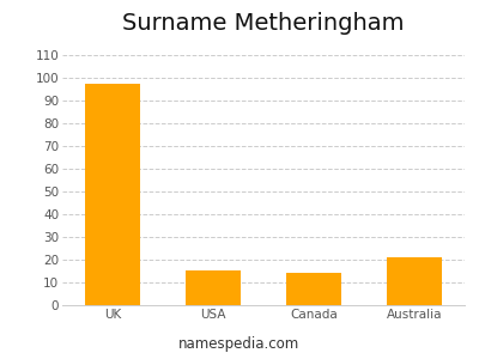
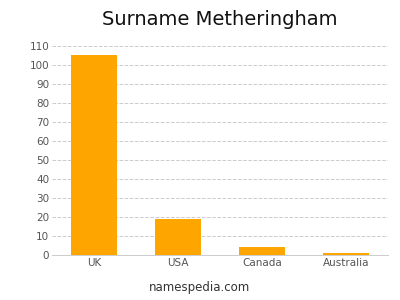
UK: 97 -> 105
USA: 15 -> 19
Canada: 14 -> 4
Australia: 21 -> 1
